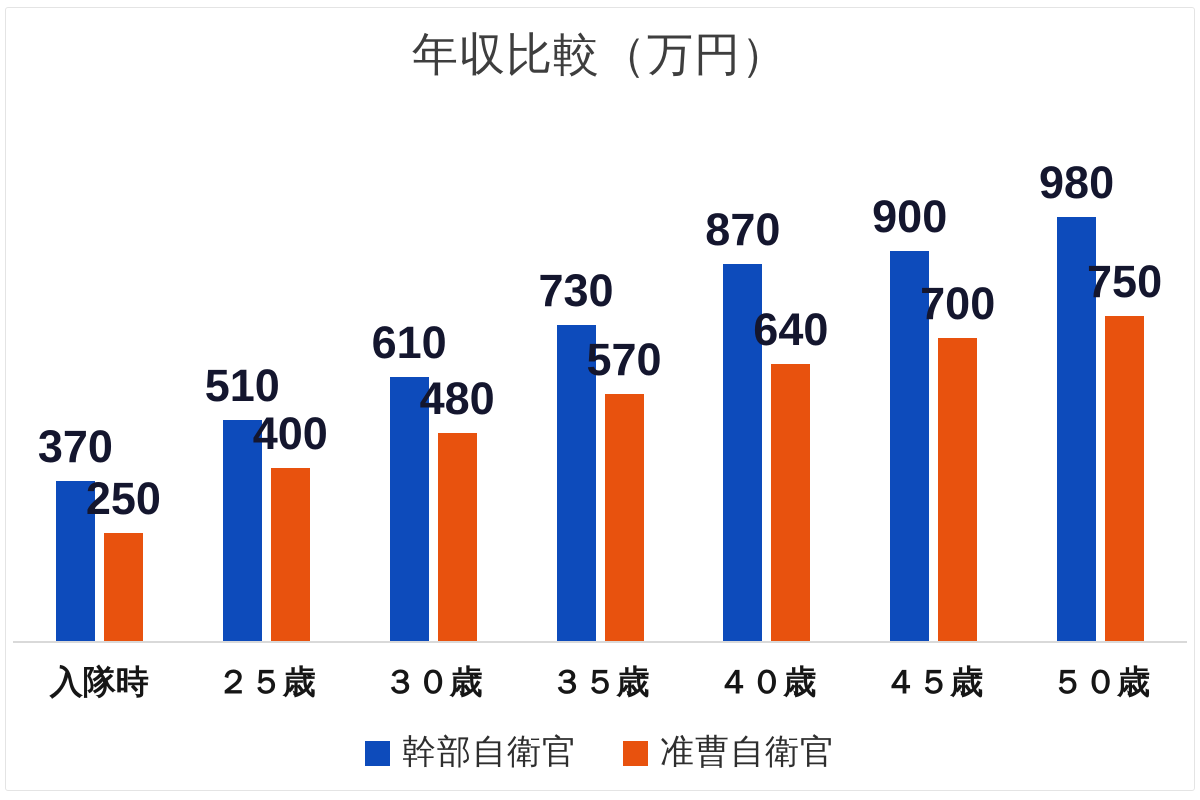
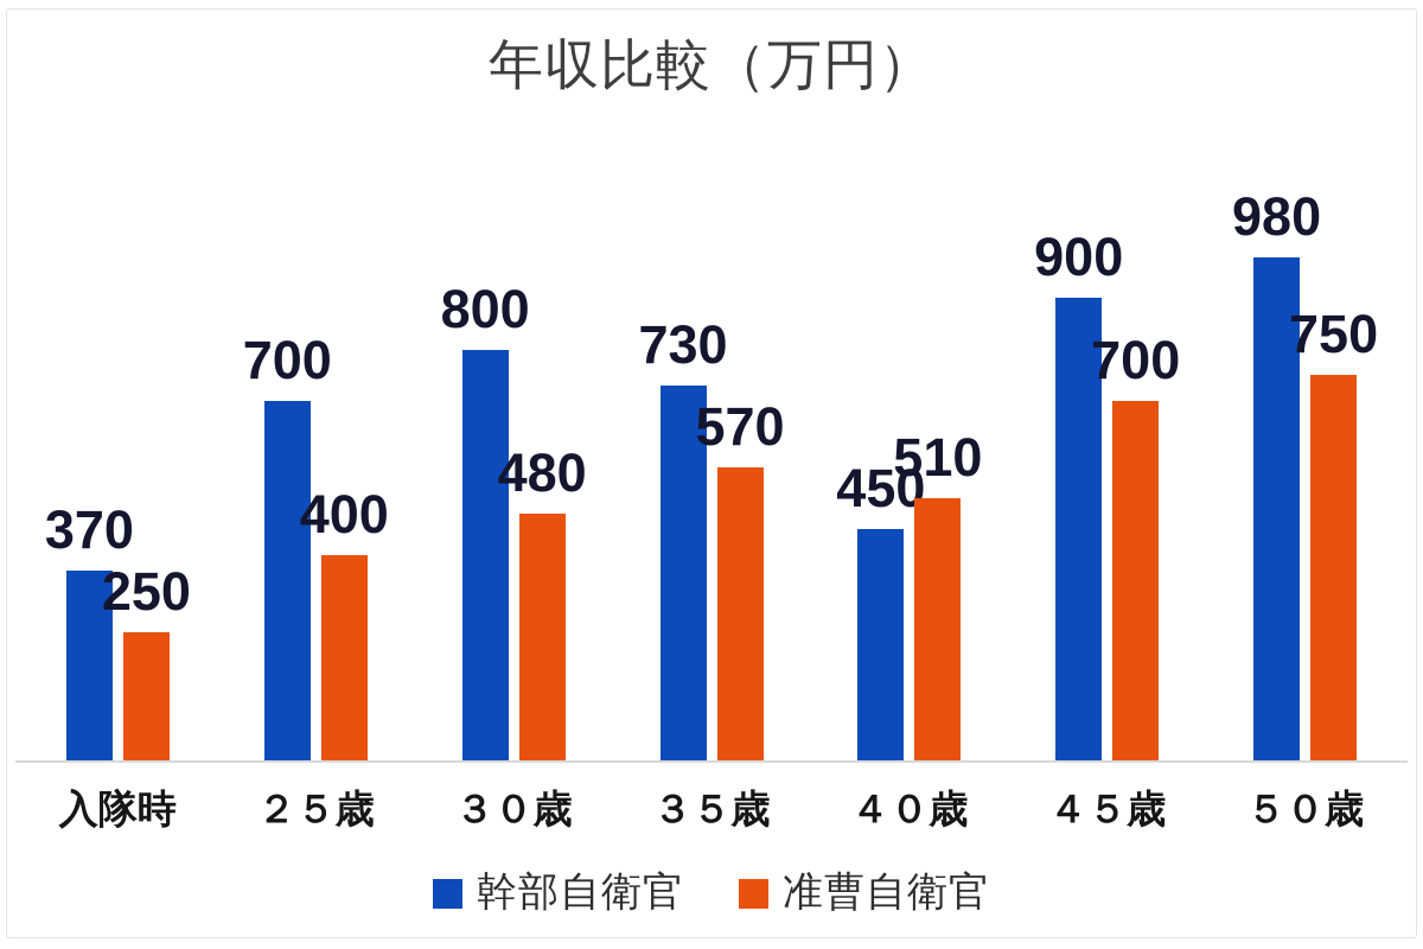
幹部自衛官/２５歳: 510 -> 700
幹部自衛官/３０歳: 610 -> 800
幹部自衛官/４０歳: 870 -> 450
准曹自衛官/４０歳: 640 -> 510
